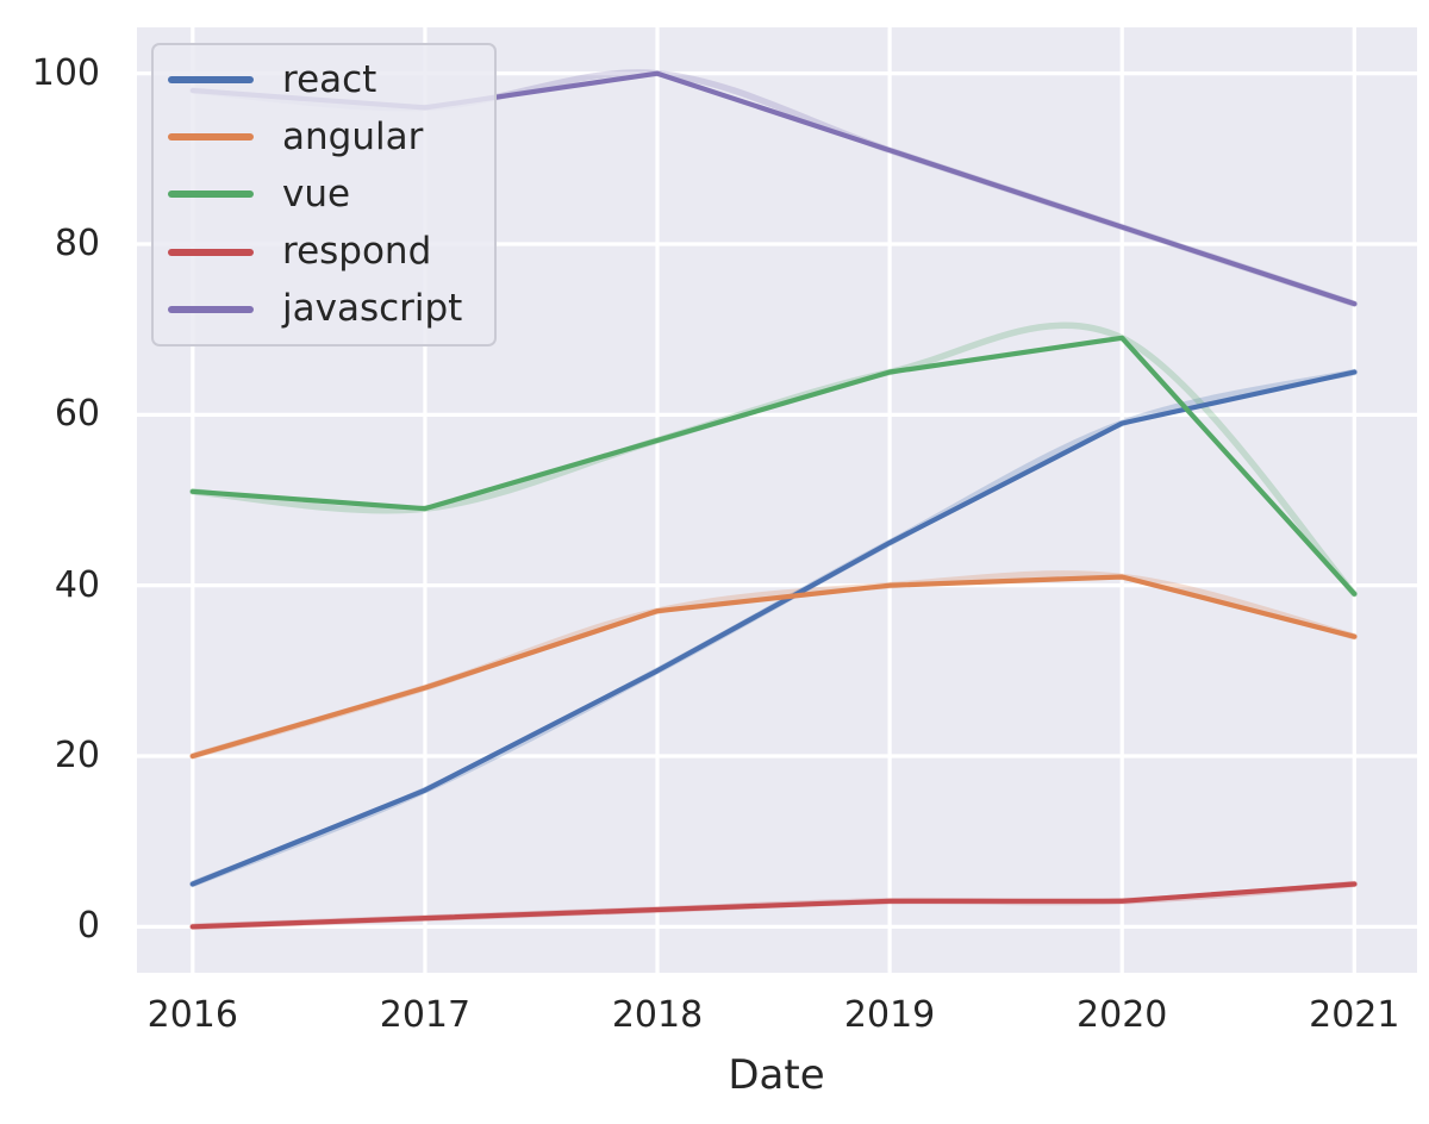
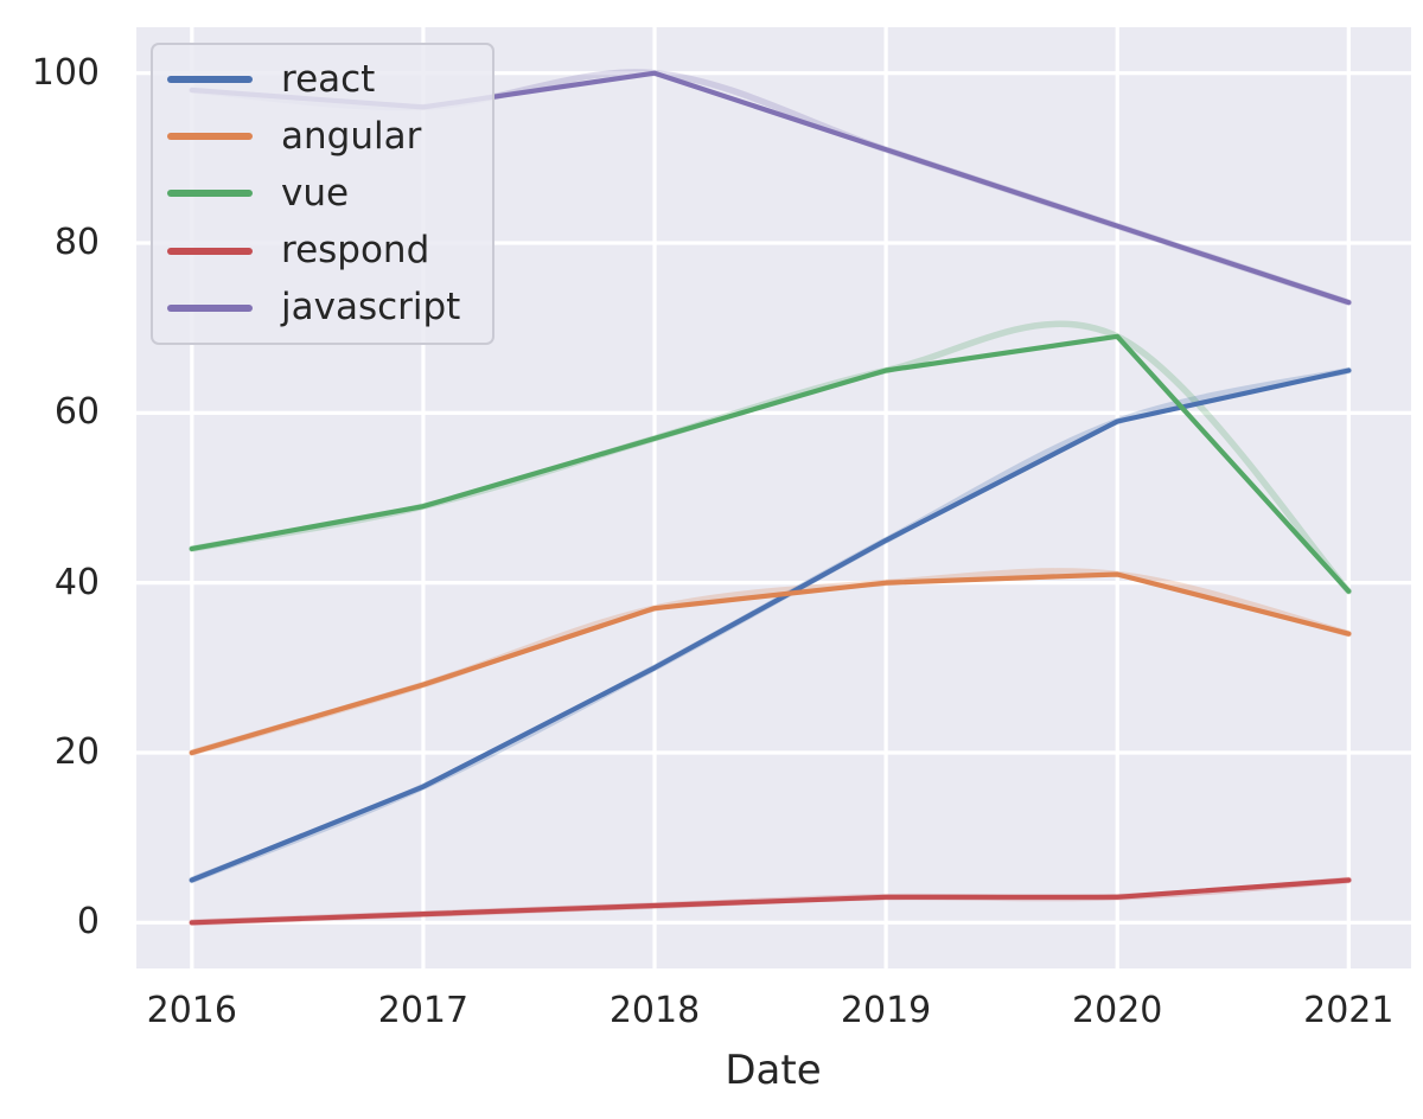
vue/2016: 51 -> 44
